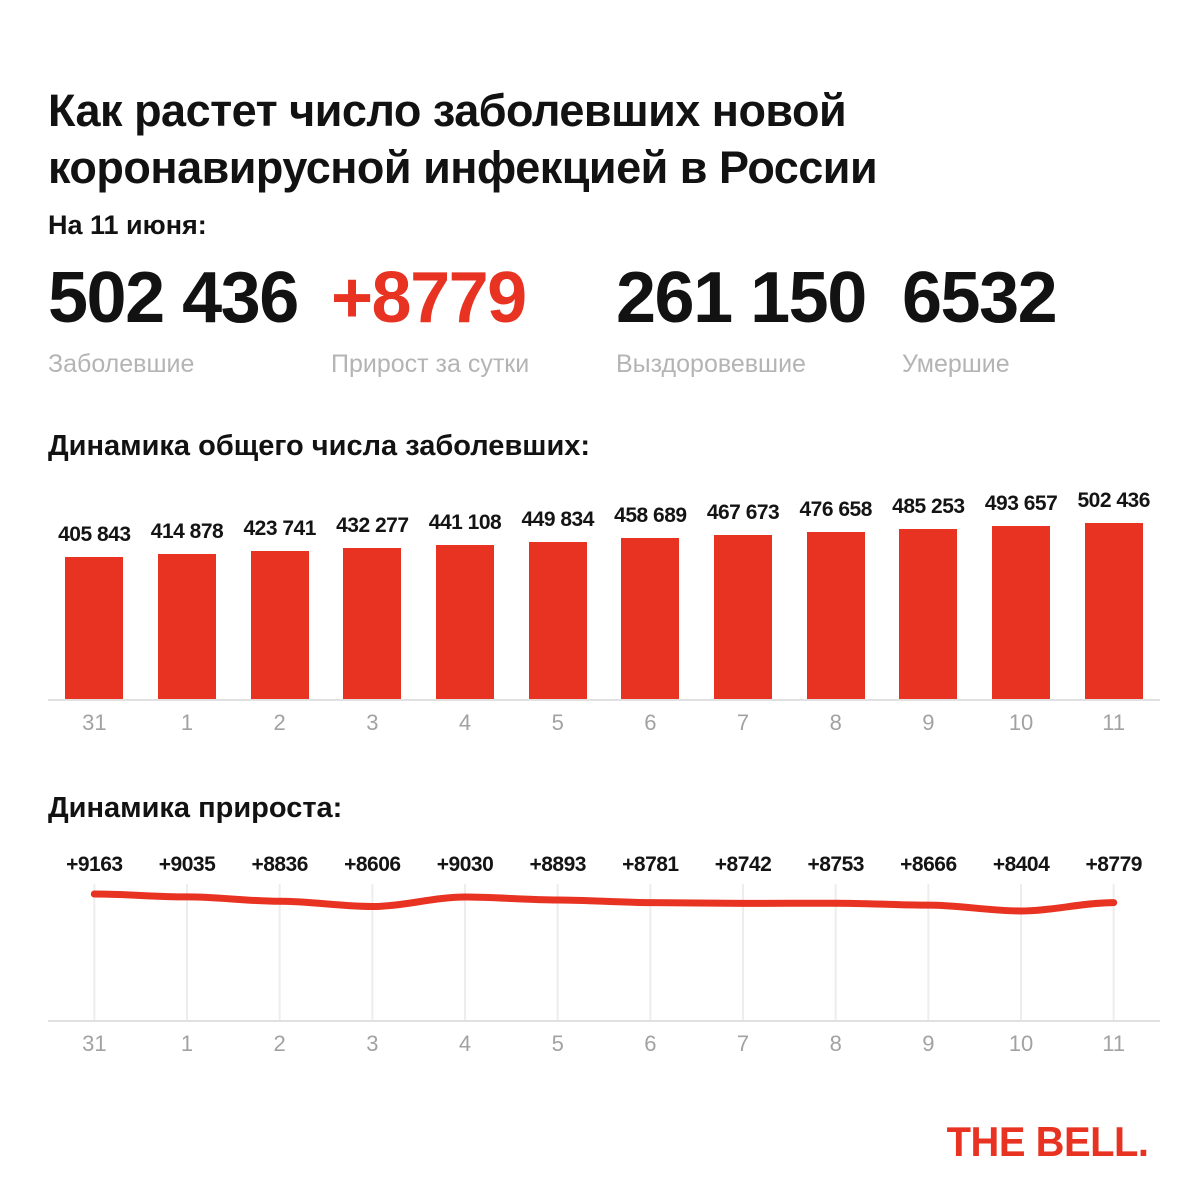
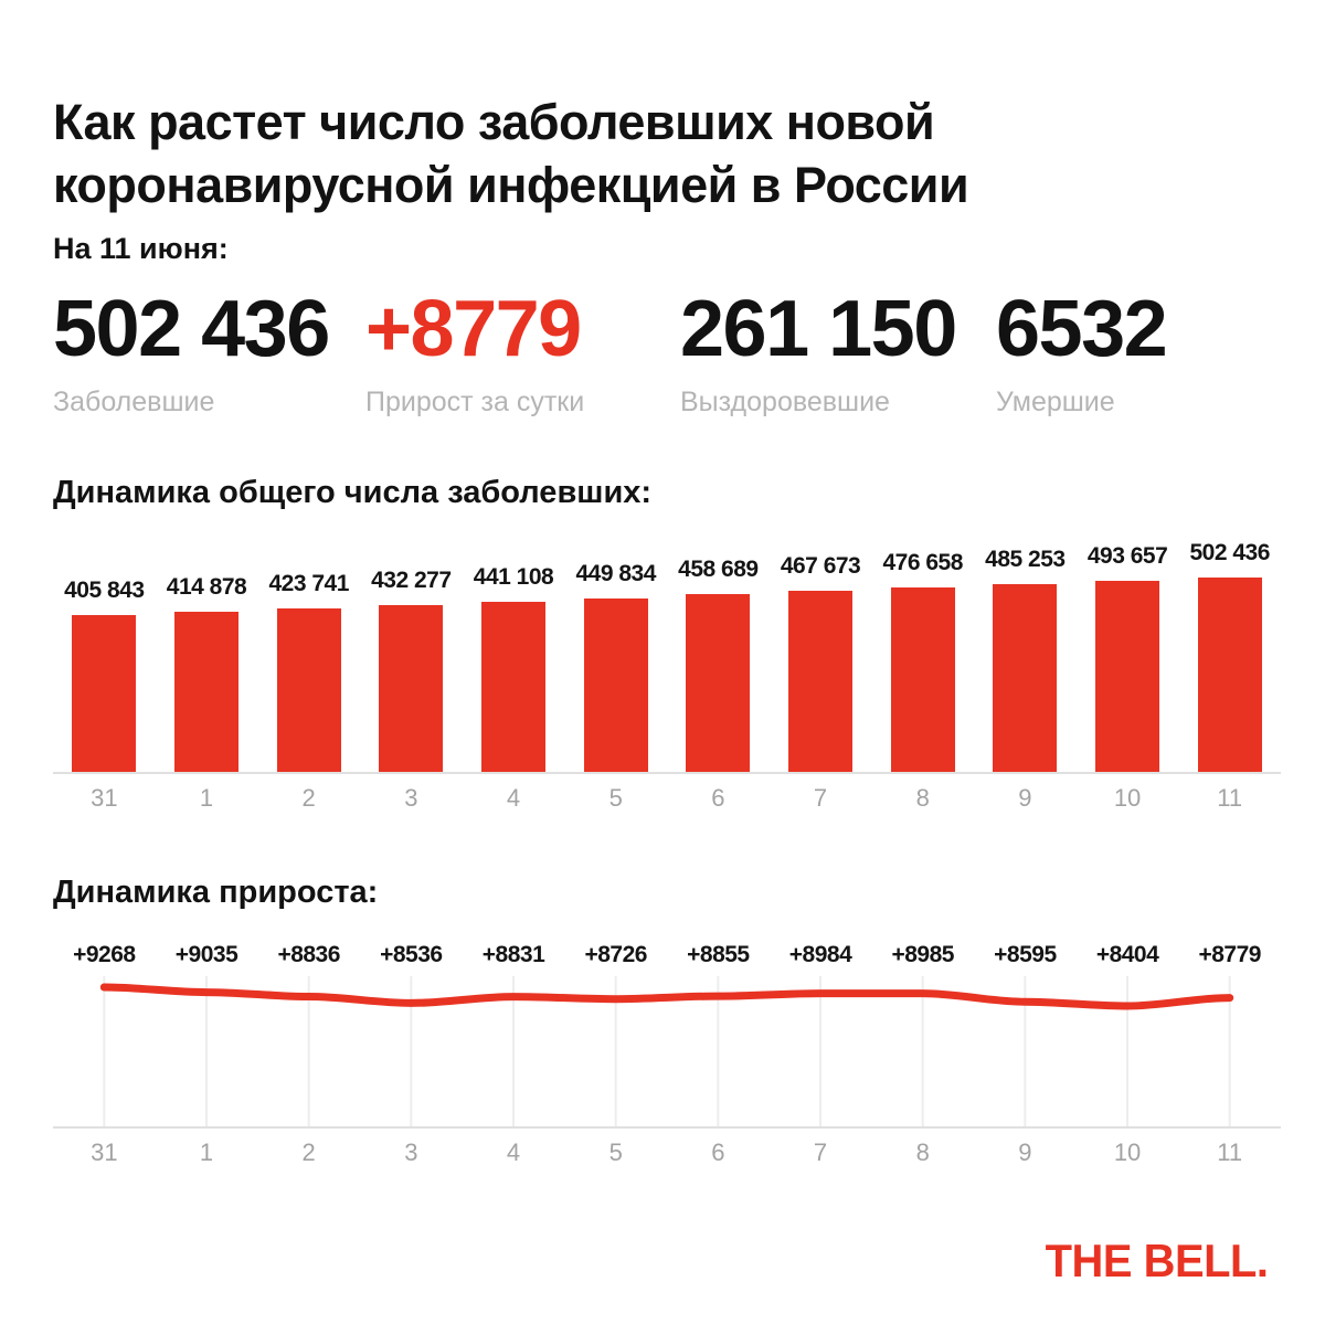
Динамика прироста:/31: +9163 -> +9268
Динамика прироста:/3: +8606 -> +8536
Динамика прироста:/4: +9030 -> +8831
Динамика прироста:/5: +8893 -> +8726
Динамика прироста:/6: +8781 -> +8855
Динамика прироста:/7: +8742 -> +8984
Динамика прироста:/8: +8753 -> +8985
Динамика прироста:/9: +8666 -> +8595
